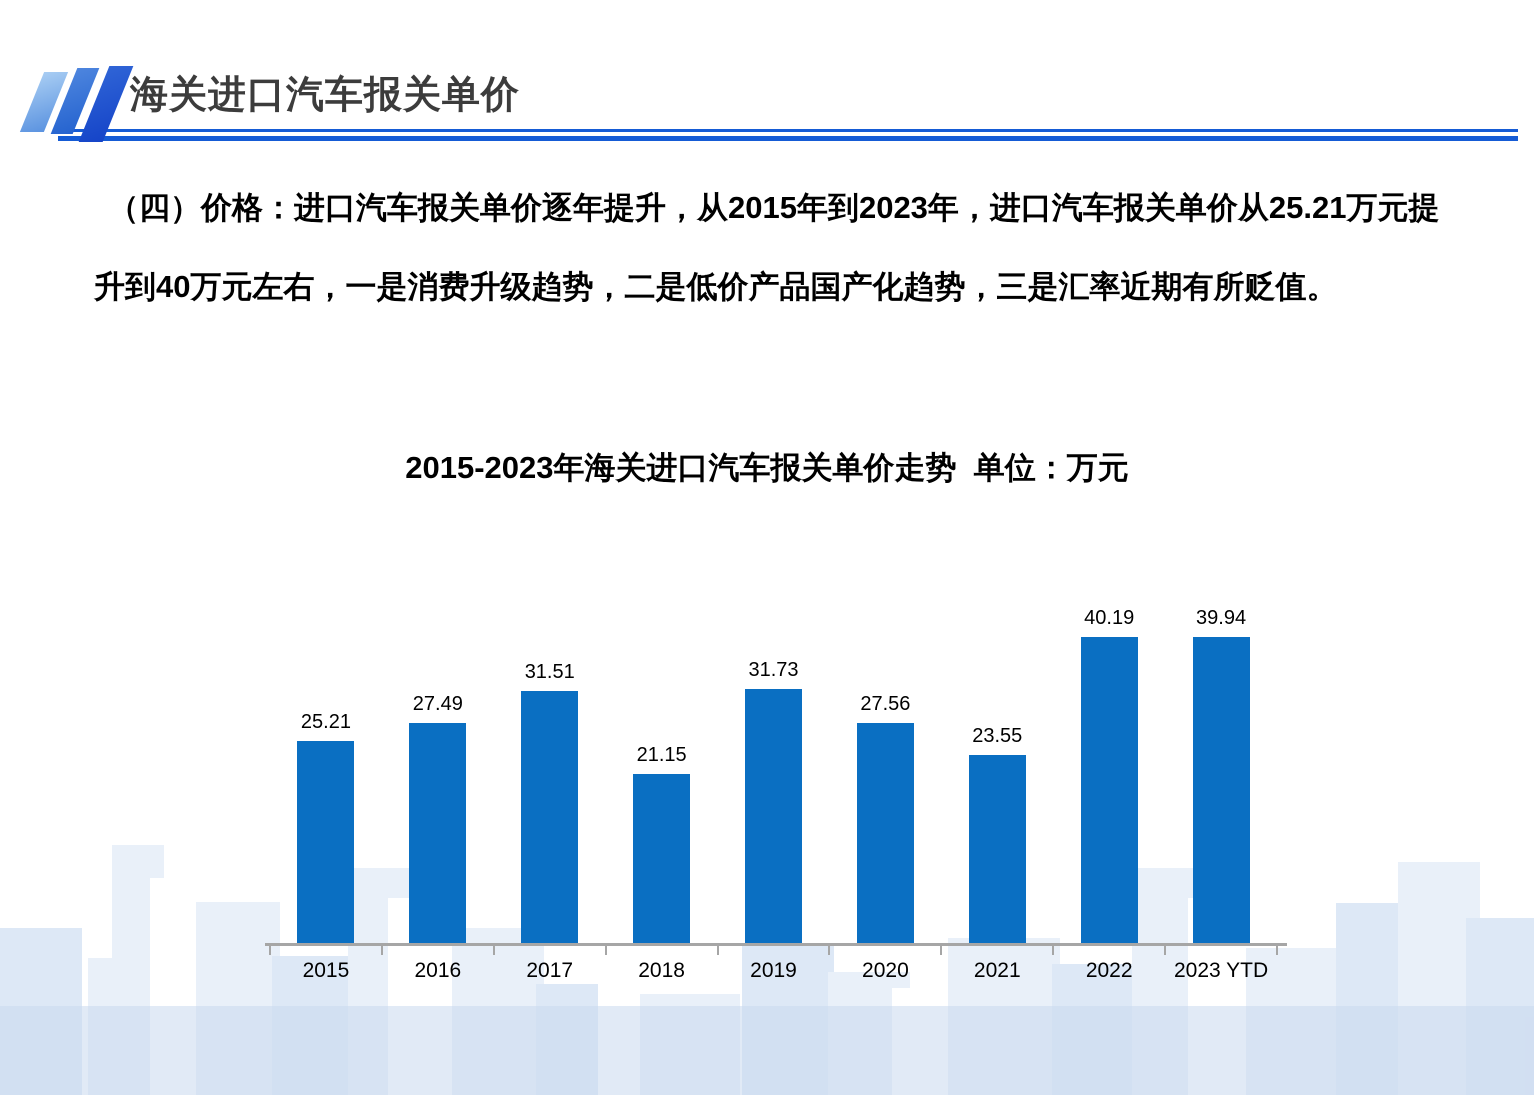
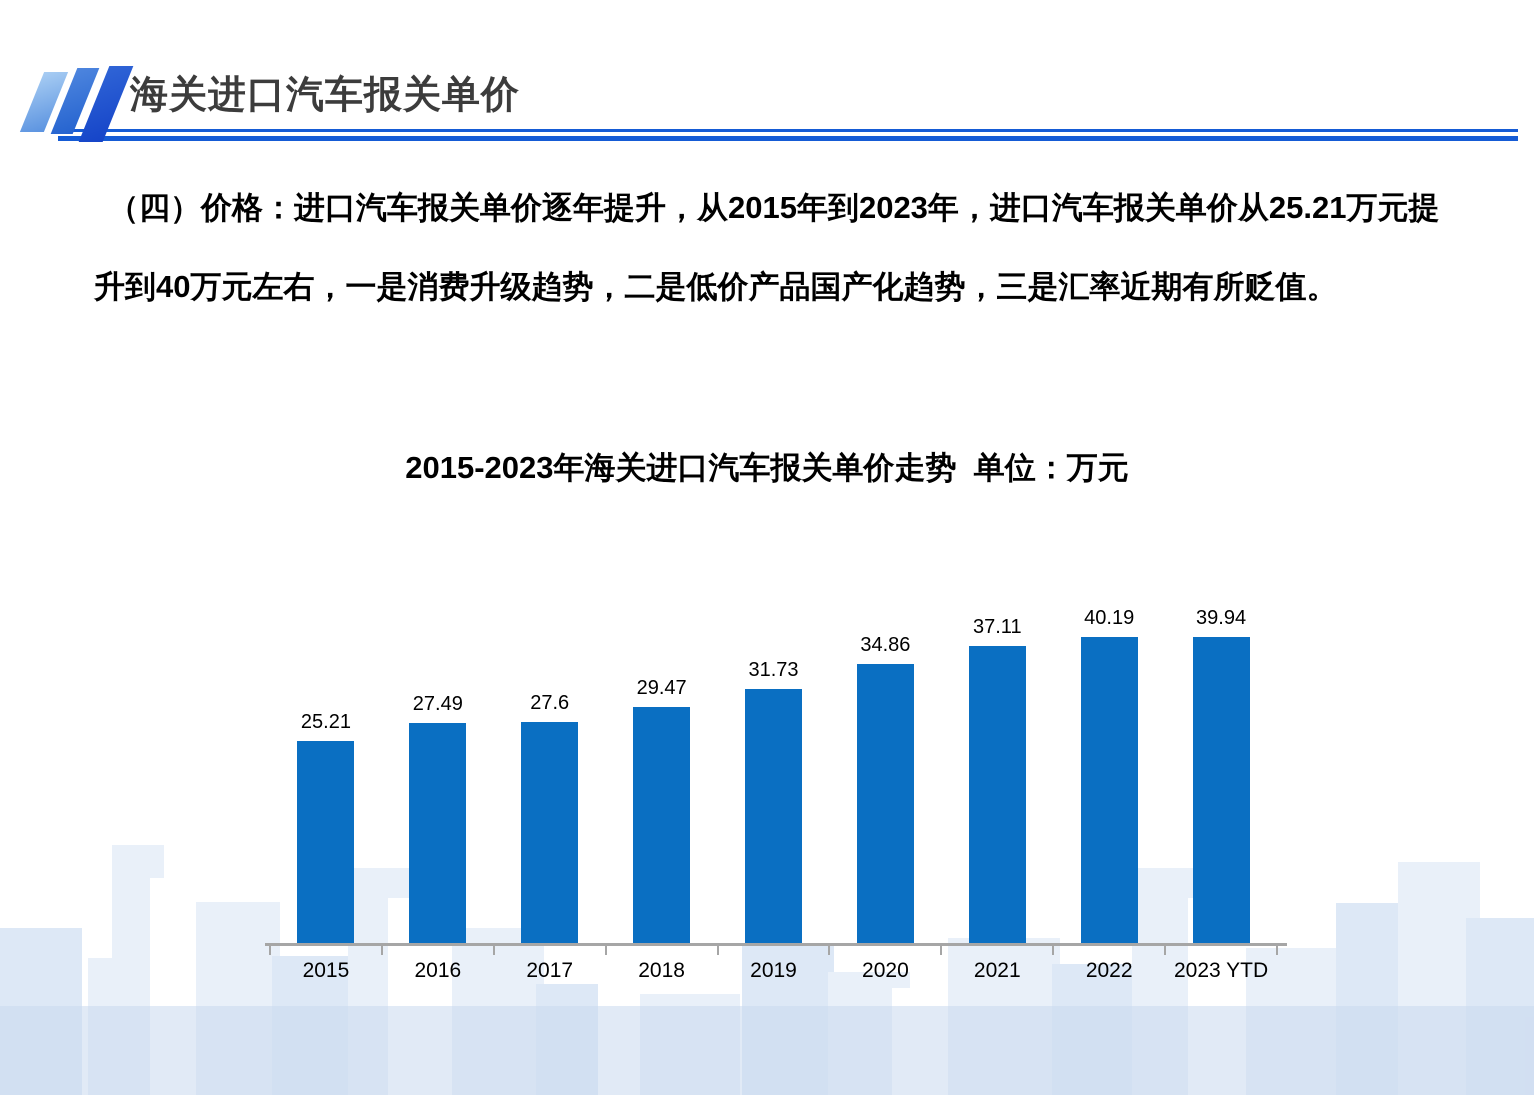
2017: 31.51 -> 27.6
2018: 21.15 -> 29.47
2020: 27.56 -> 34.86
2021: 23.55 -> 37.11
